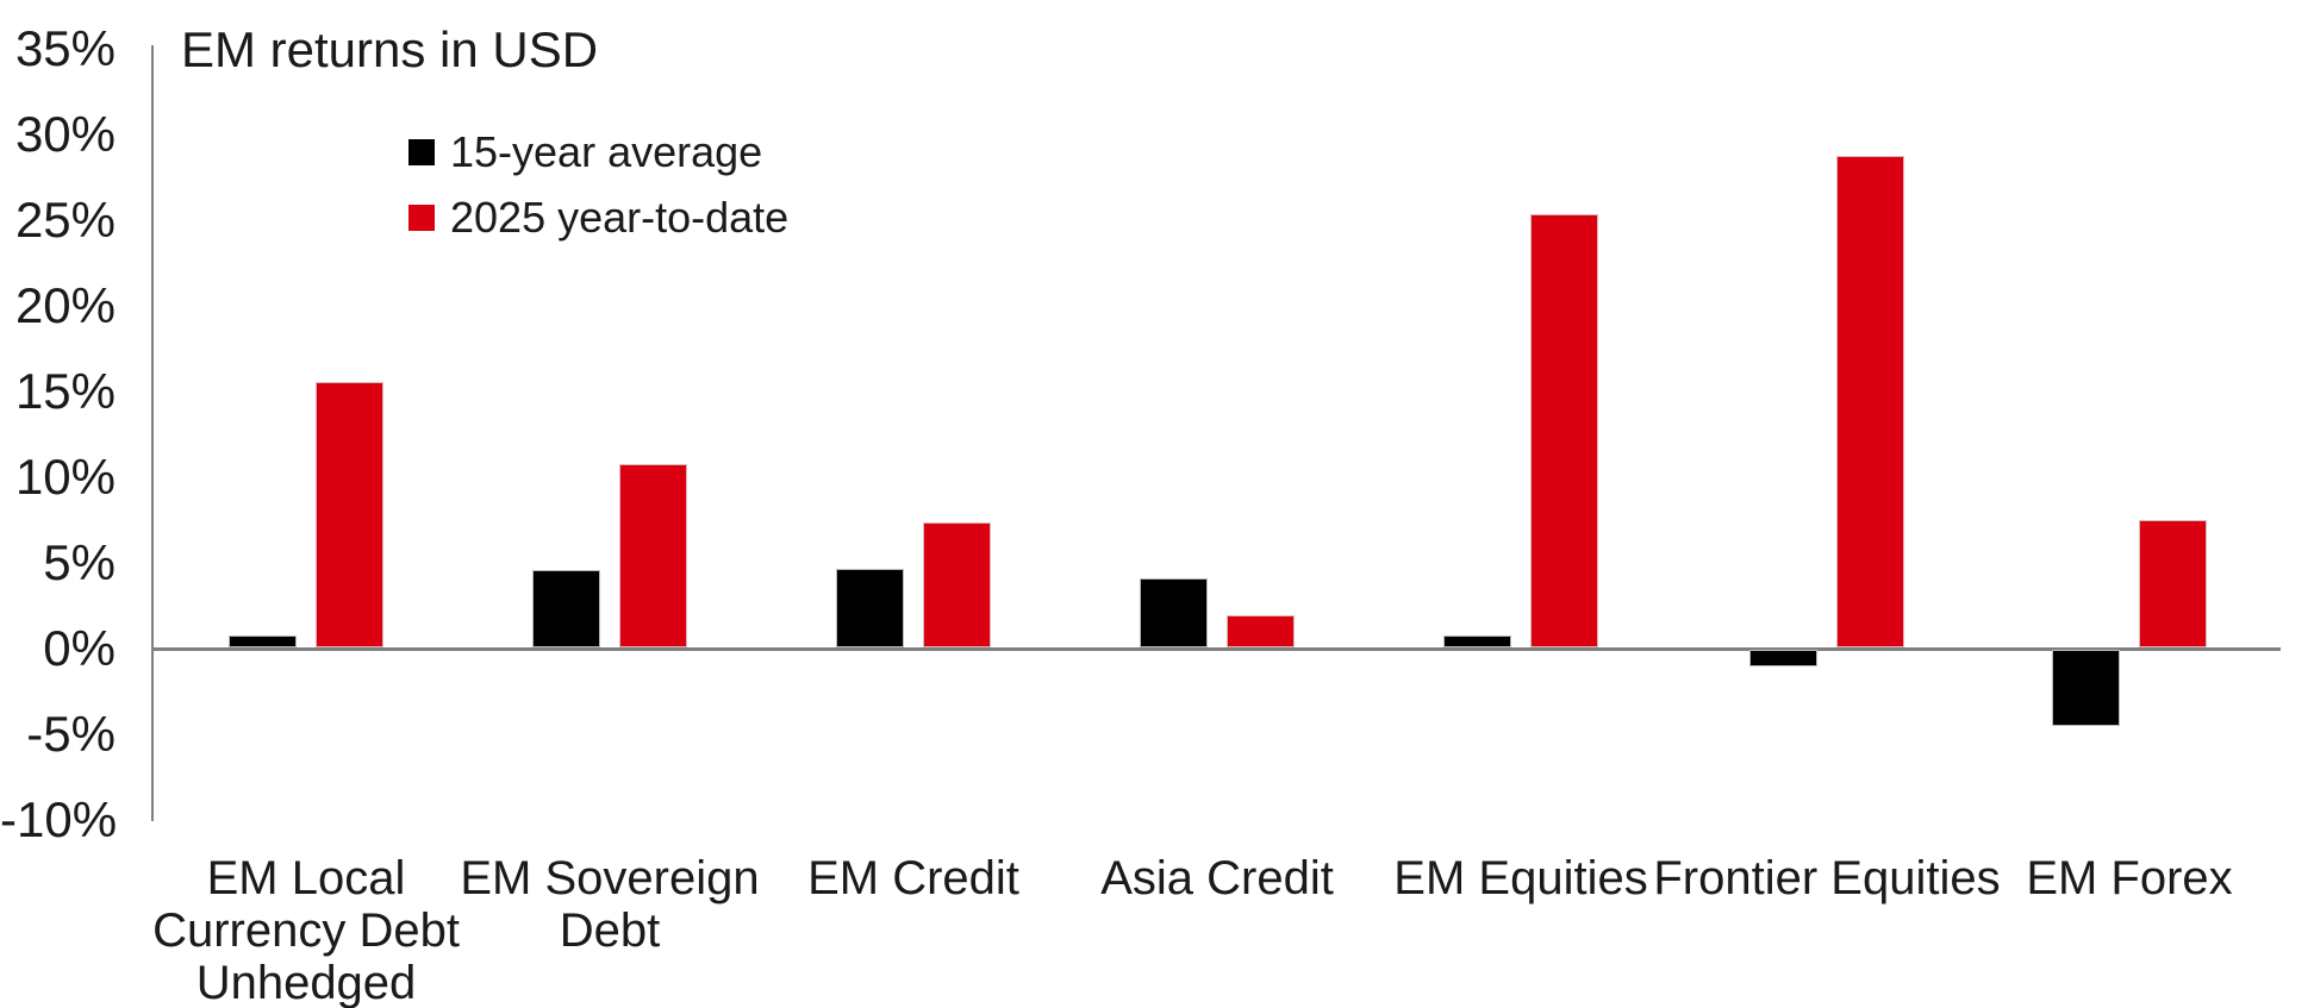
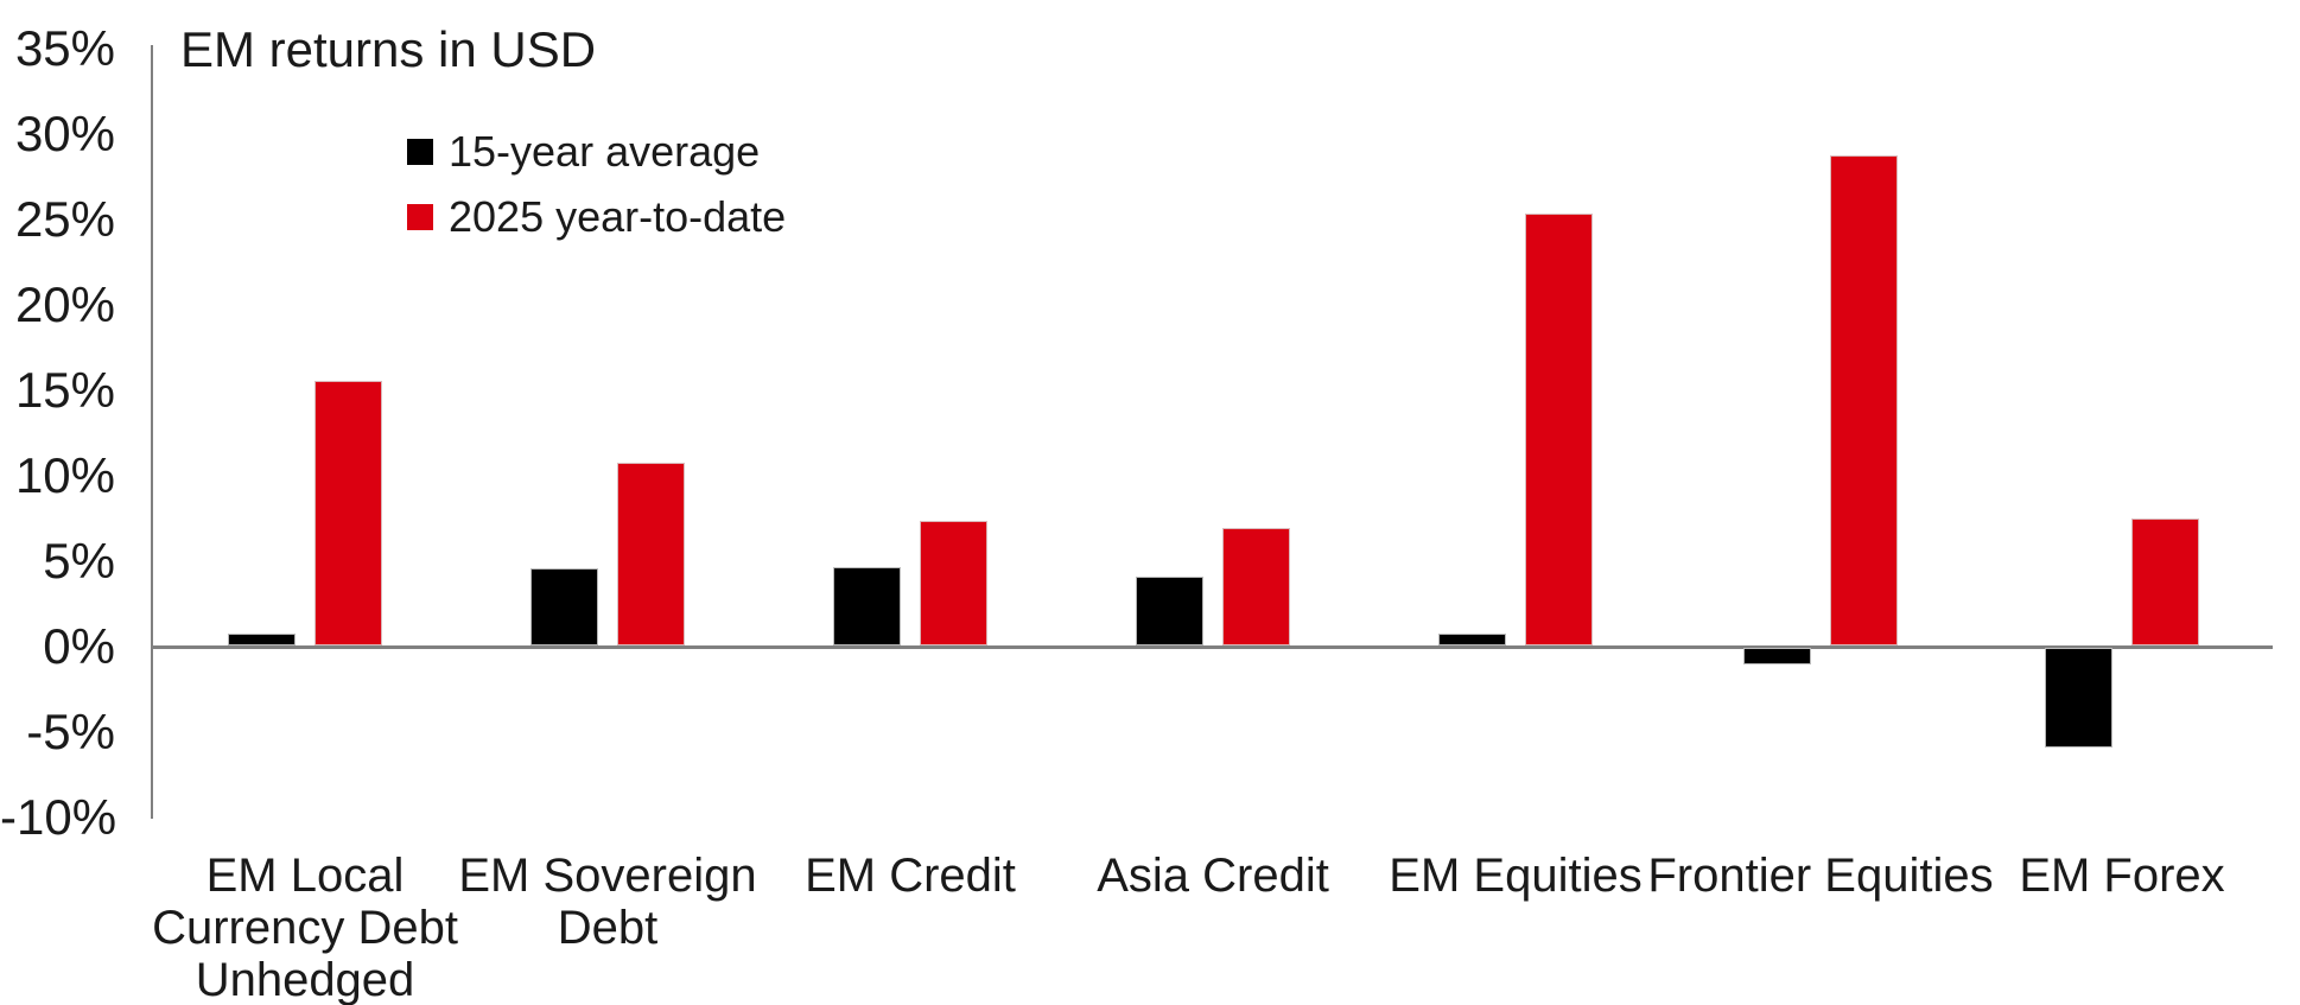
2025 year-to-date/Asia Credit: 1.9% -> 6.9%
15-year average/EM Forex: -4.6% -> -6.0%
